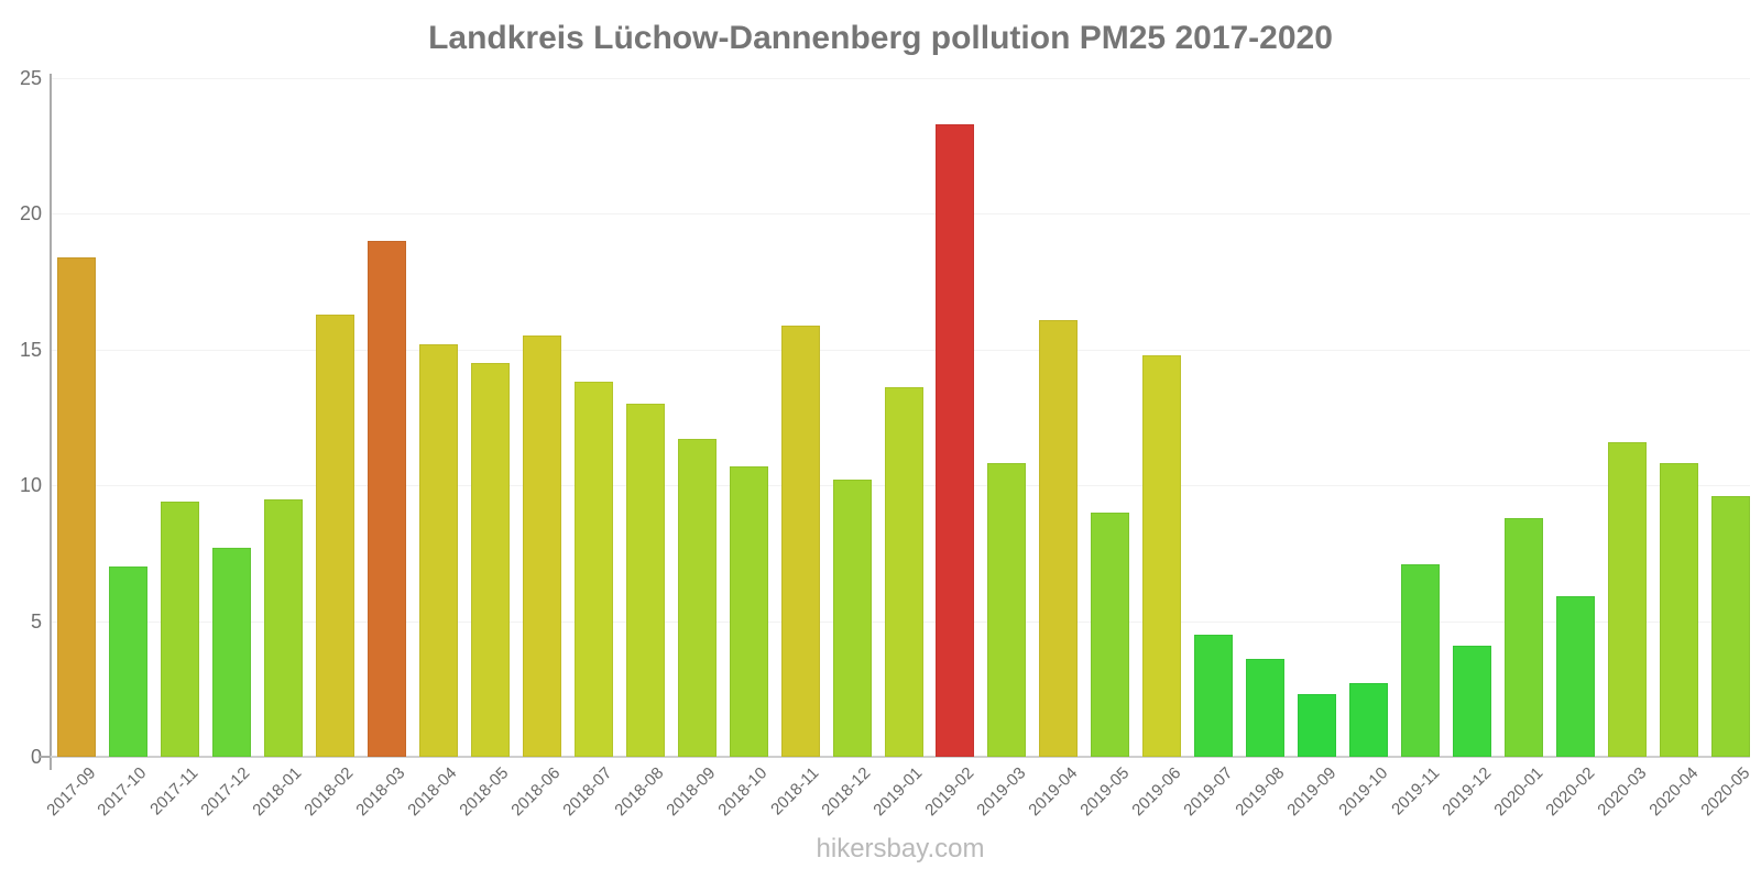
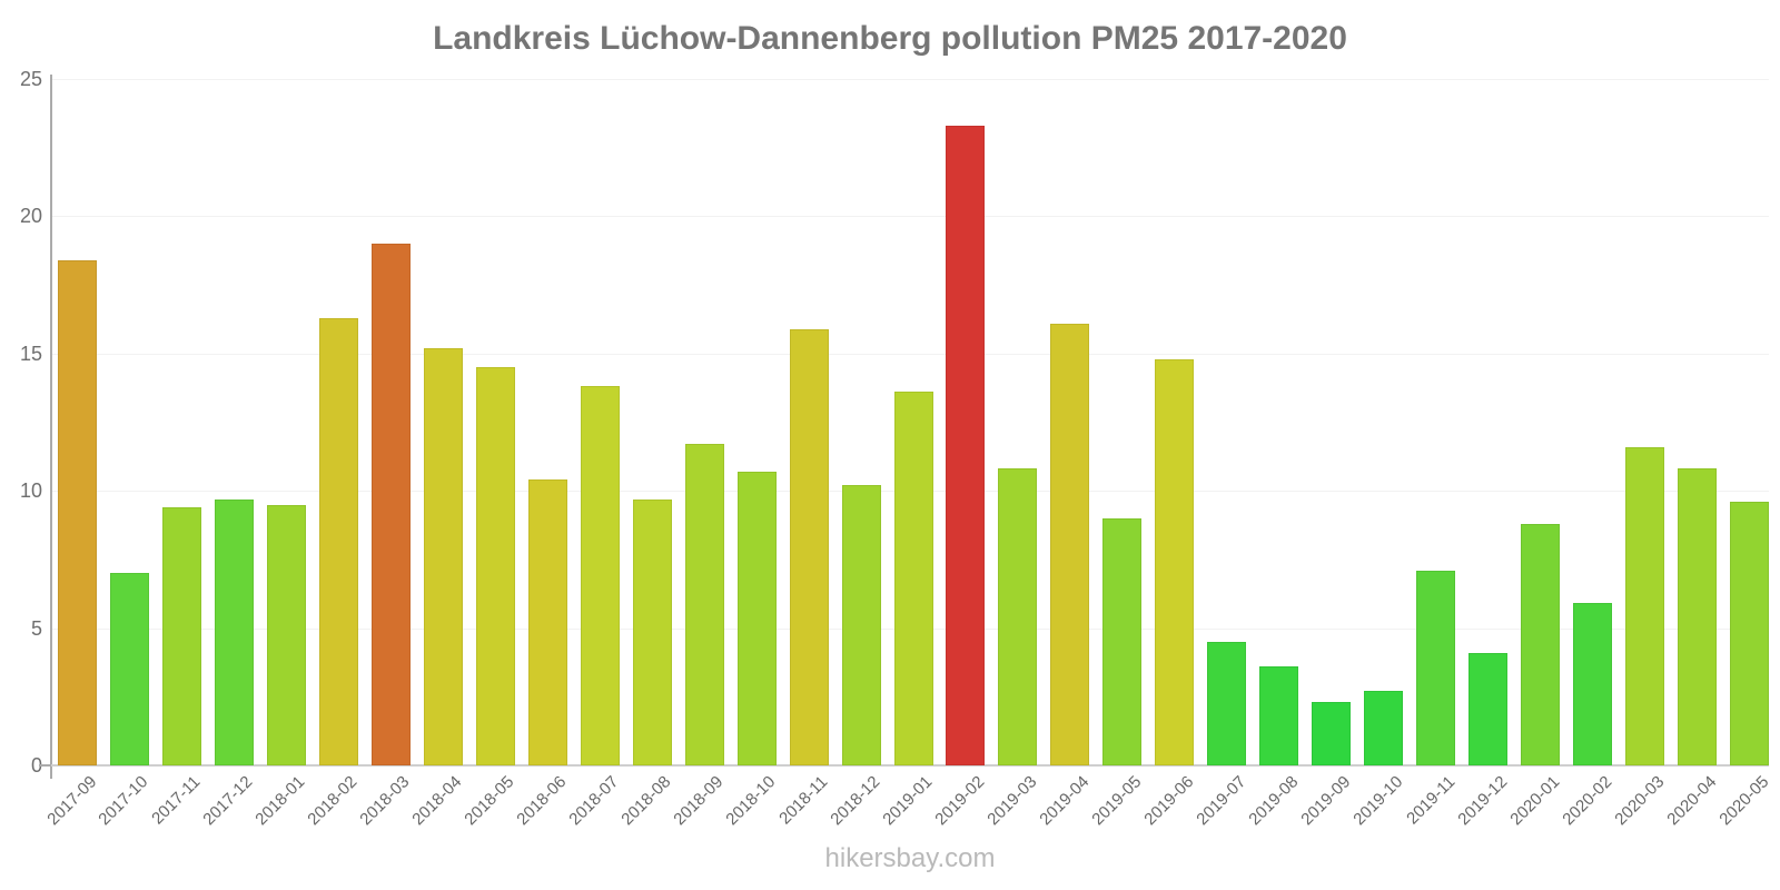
2017-12: 7.7 -> 9.7
2018-06: 15.5 -> 10.4
2018-08: 13.0 -> 9.7
